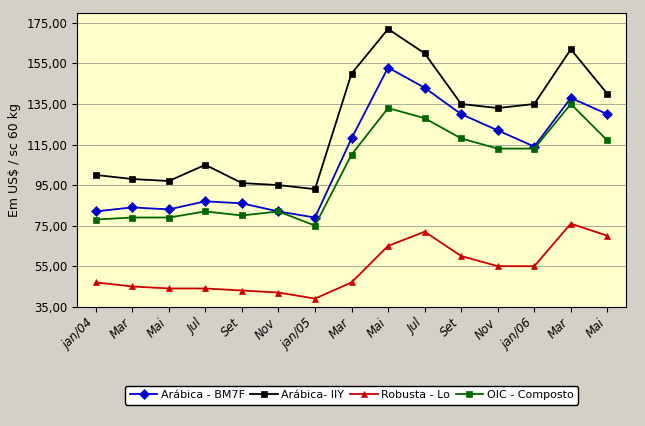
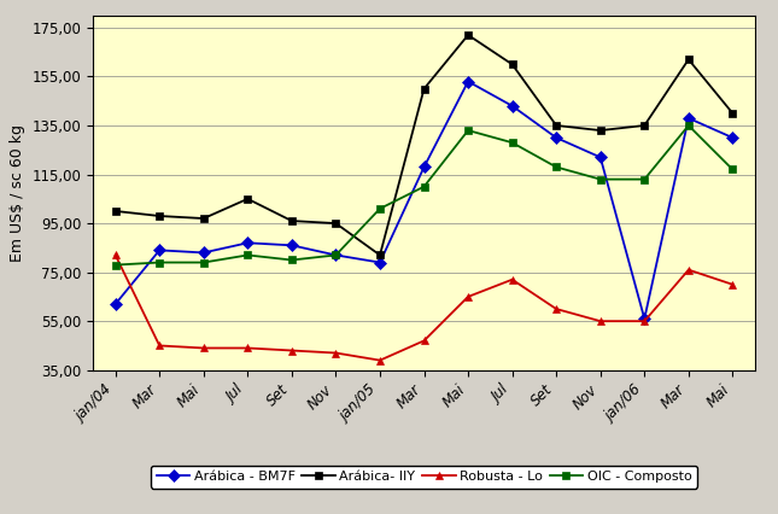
Arábica - BM7F/jan/04: 82 -> 62
Robusta - Lo/jan/04: 47 -> 82
Arábica- IIY/jan/05: 93 -> 82
OIC - Composto/jan/05: 75 -> 101
Arábica - BM7F/jan/06: 114 -> 56
